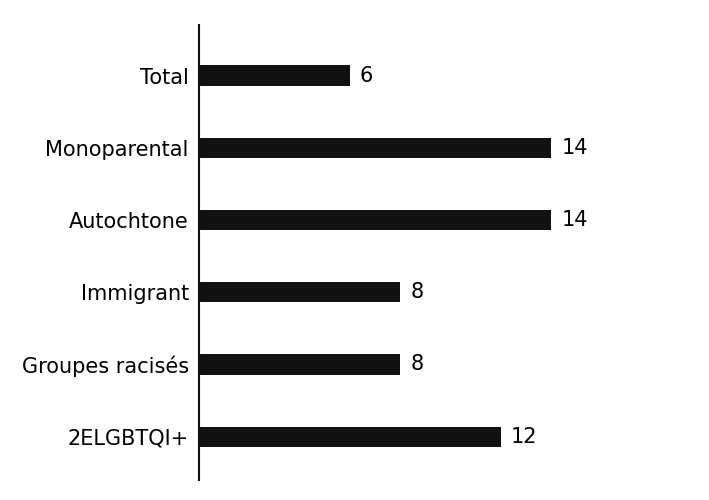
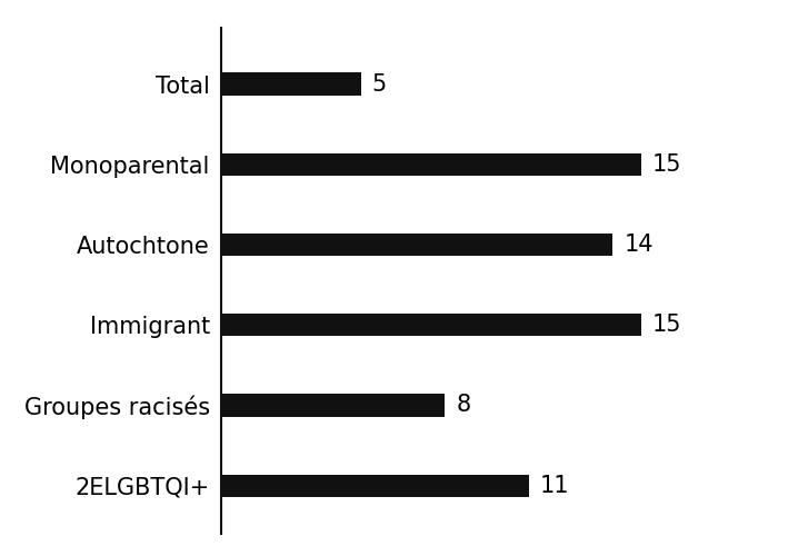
Total: 6 -> 5
Monoparental: 14 -> 15
Immigrant: 8 -> 15
2ELGBTQI+: 12 -> 11
